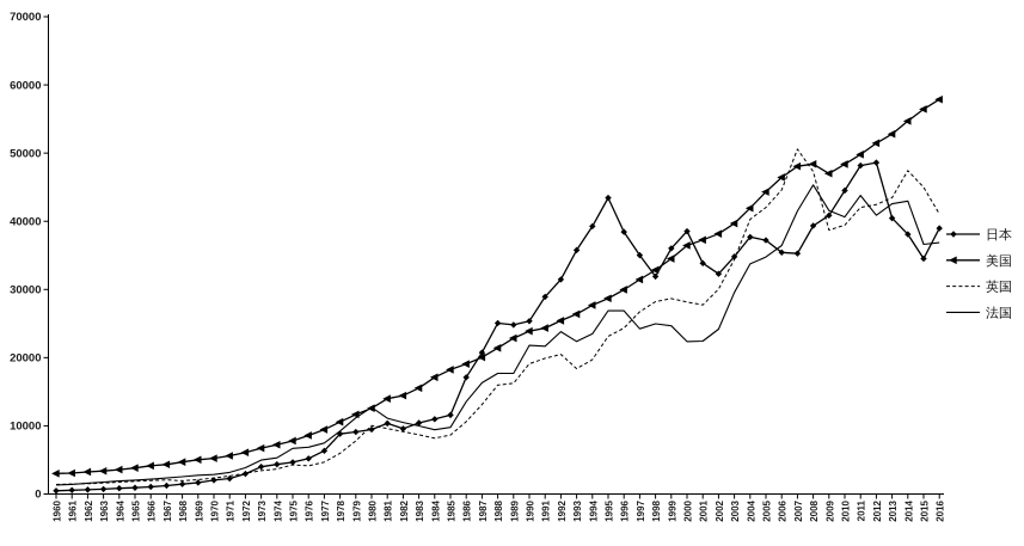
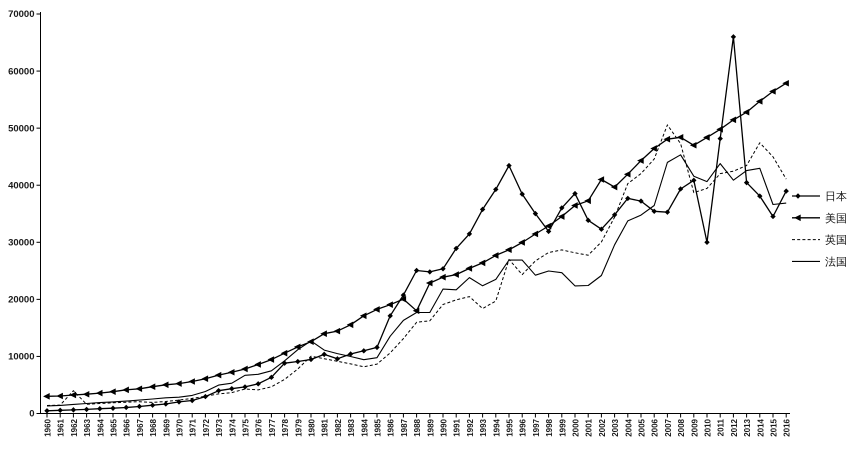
英国/1962: 2000 -> 4000
美国/1988: 21000 -> 18000
英国/1995: 23000 -> 27000
美国/2002: 38000 -> 41000
法国/2007: 42000 -> 44000
日本/2010: 45000 -> 30000
日本/2012: 49000 -> 66000
